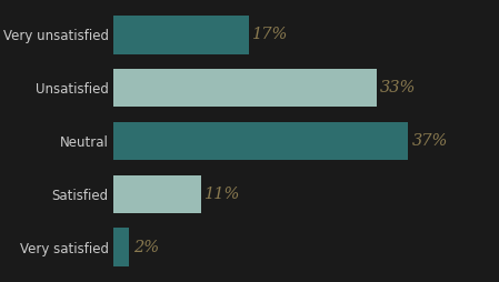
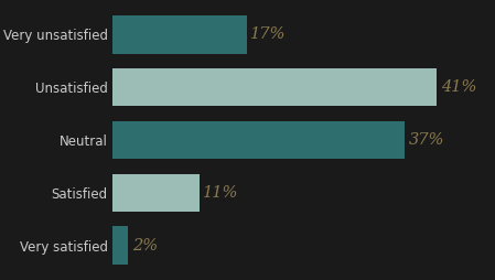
Unsatisfied: 33% -> 41%
